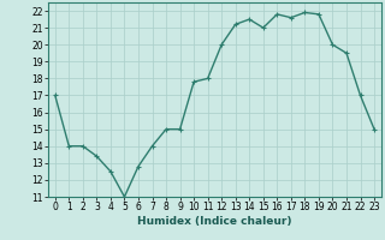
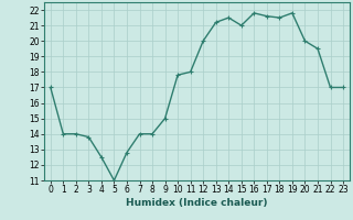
3: 13.4 -> 13.8
8: 15.0 -> 14.0
18: 21.9 -> 21.5
23: 15.0 -> 17.0
